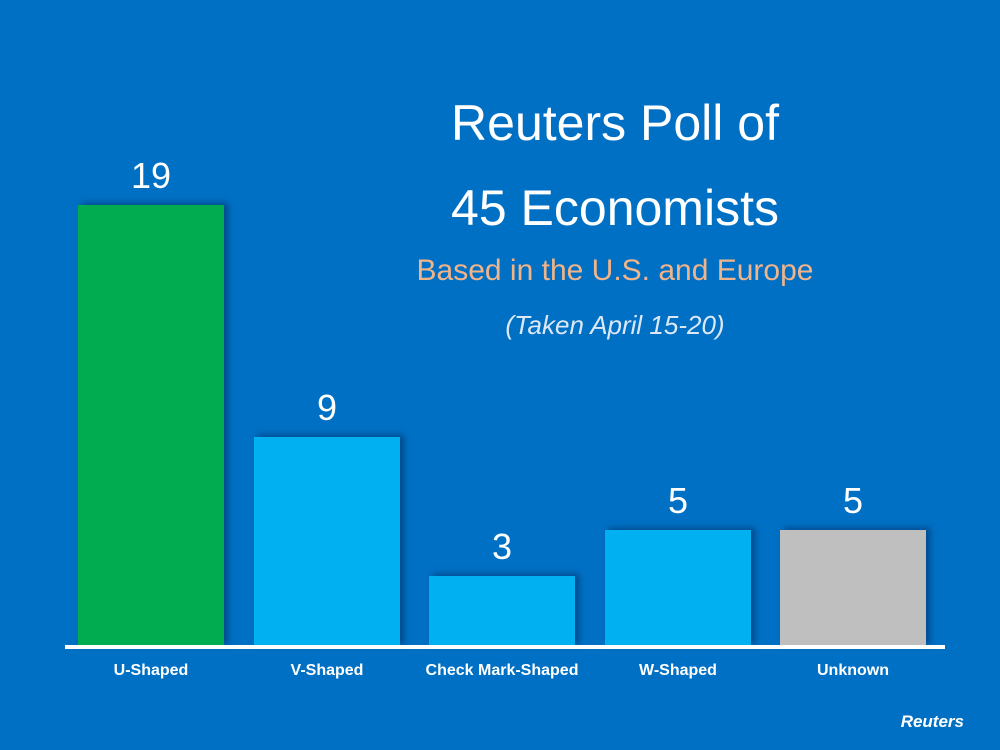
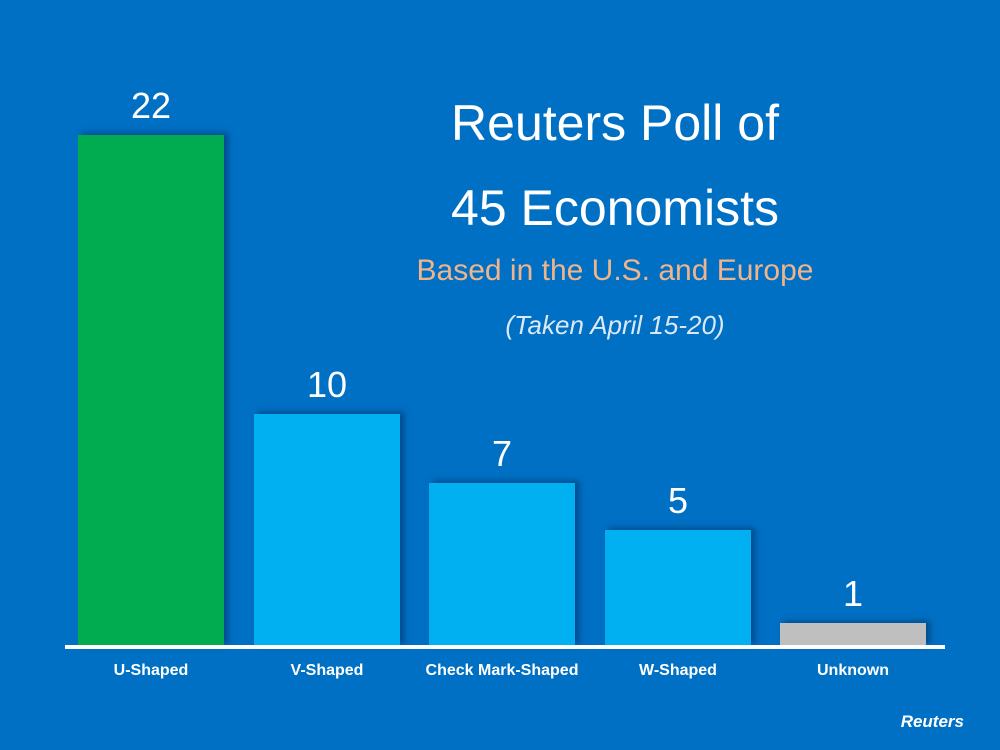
U-Shaped: 19 -> 22
V-Shaped: 9 -> 10
Check Mark-Shaped: 3 -> 7
Unknown: 5 -> 1
